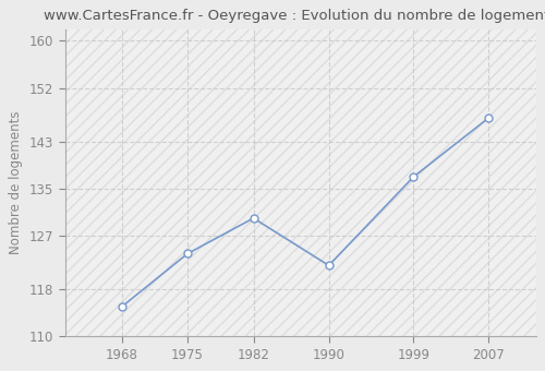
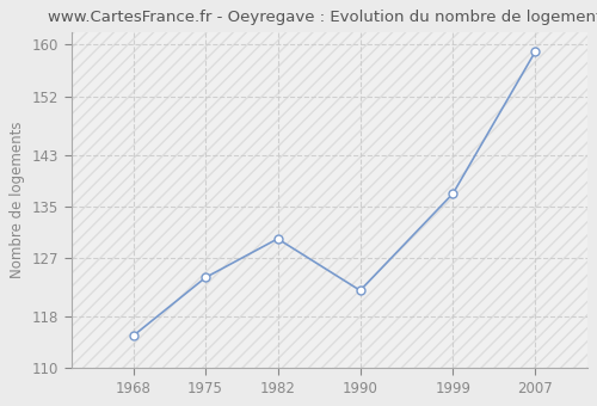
2007: 147 -> 159
